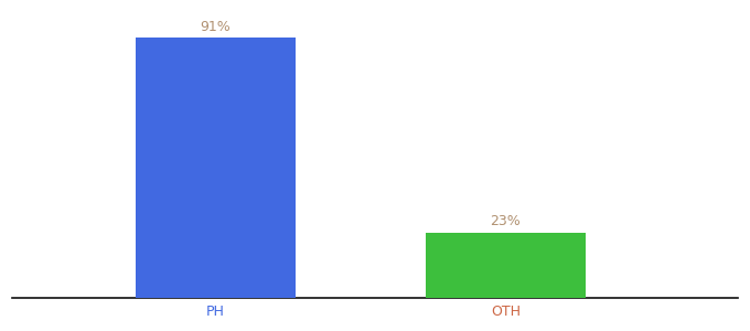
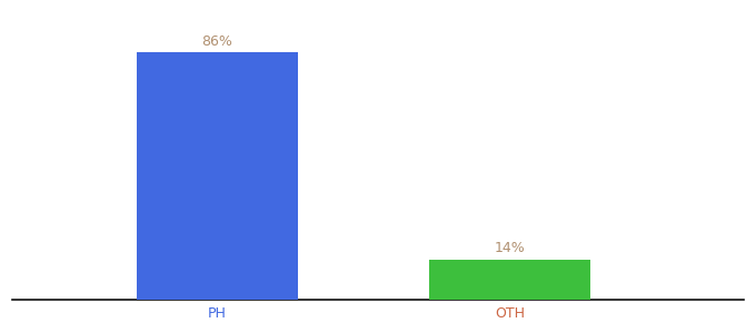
PH: 91% -> 86%
OTH: 23% -> 14%
